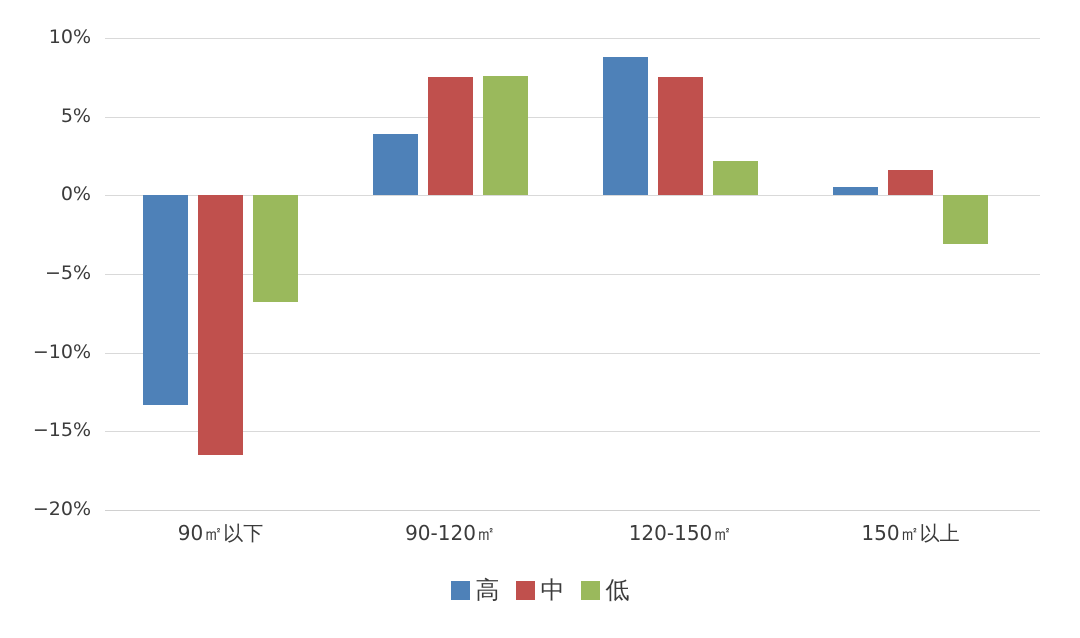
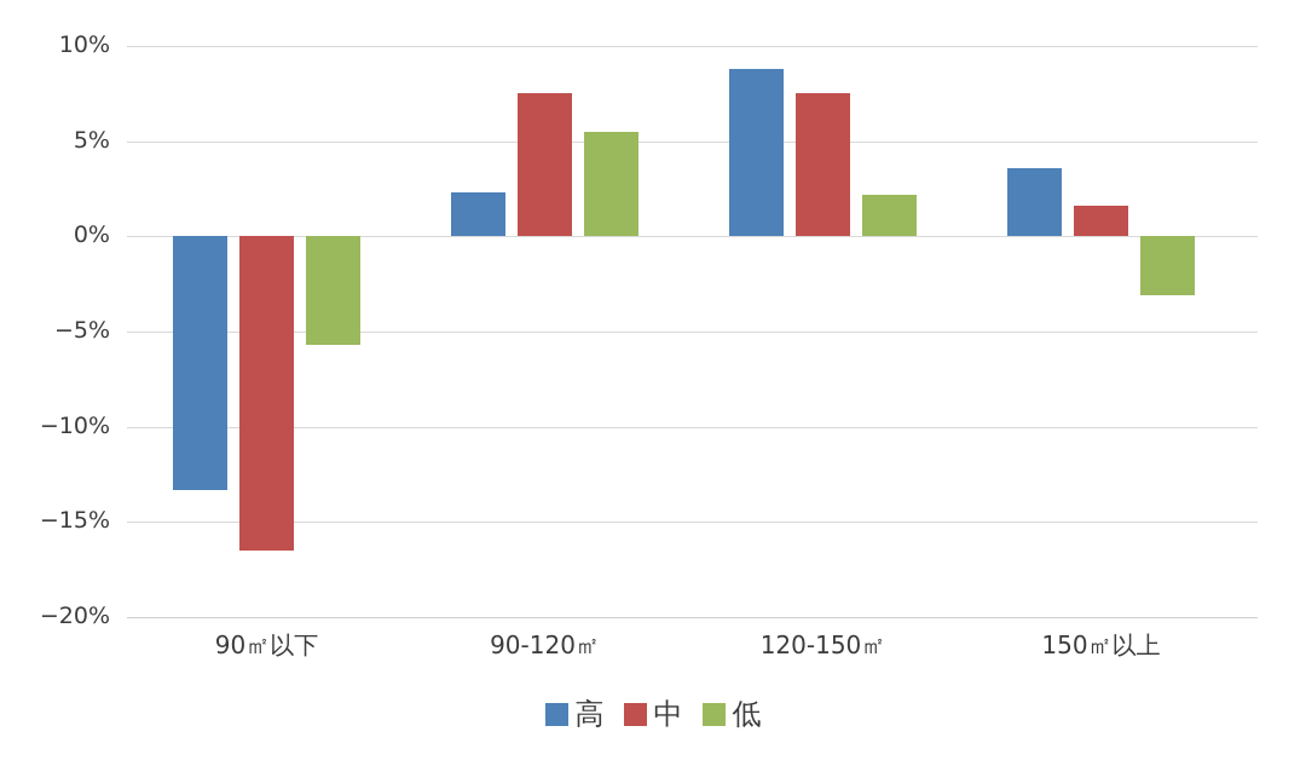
低/90㎡以下: -6.8% -> -5.7%
高/90-120㎡: 3.9% -> 2.3%
低/90-120㎡: 7.6% -> 5.5%
高/150㎡以上: 0.5% -> 3.6%
